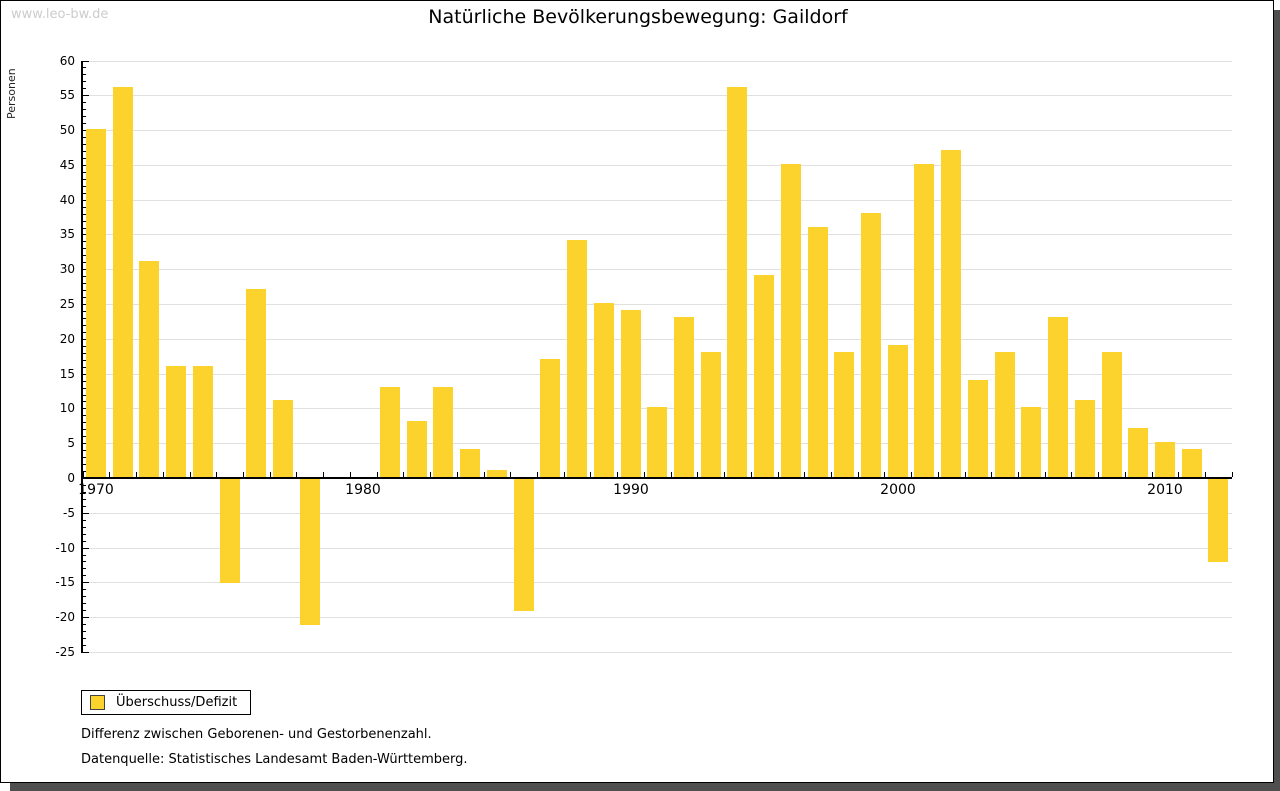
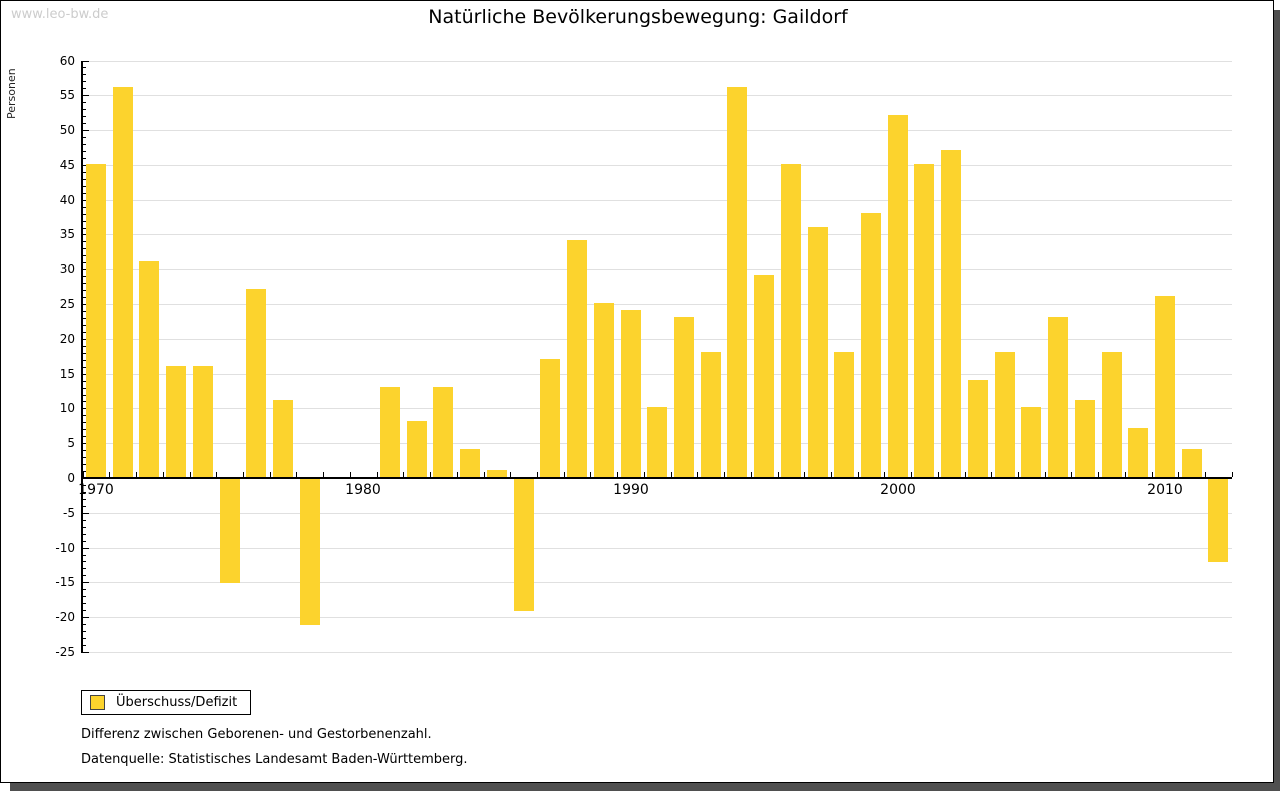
1970: 50 -> 45
2000: 19 -> 52
2010: 5 -> 26
